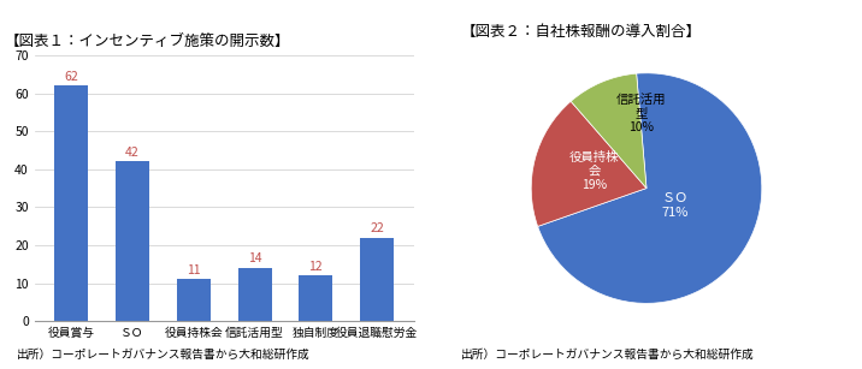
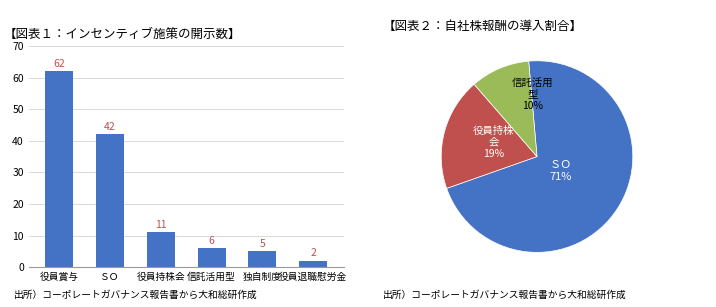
信託活用型: 14 -> 6
独自制度: 12 -> 5
役員退職慰労金: 22 -> 2
